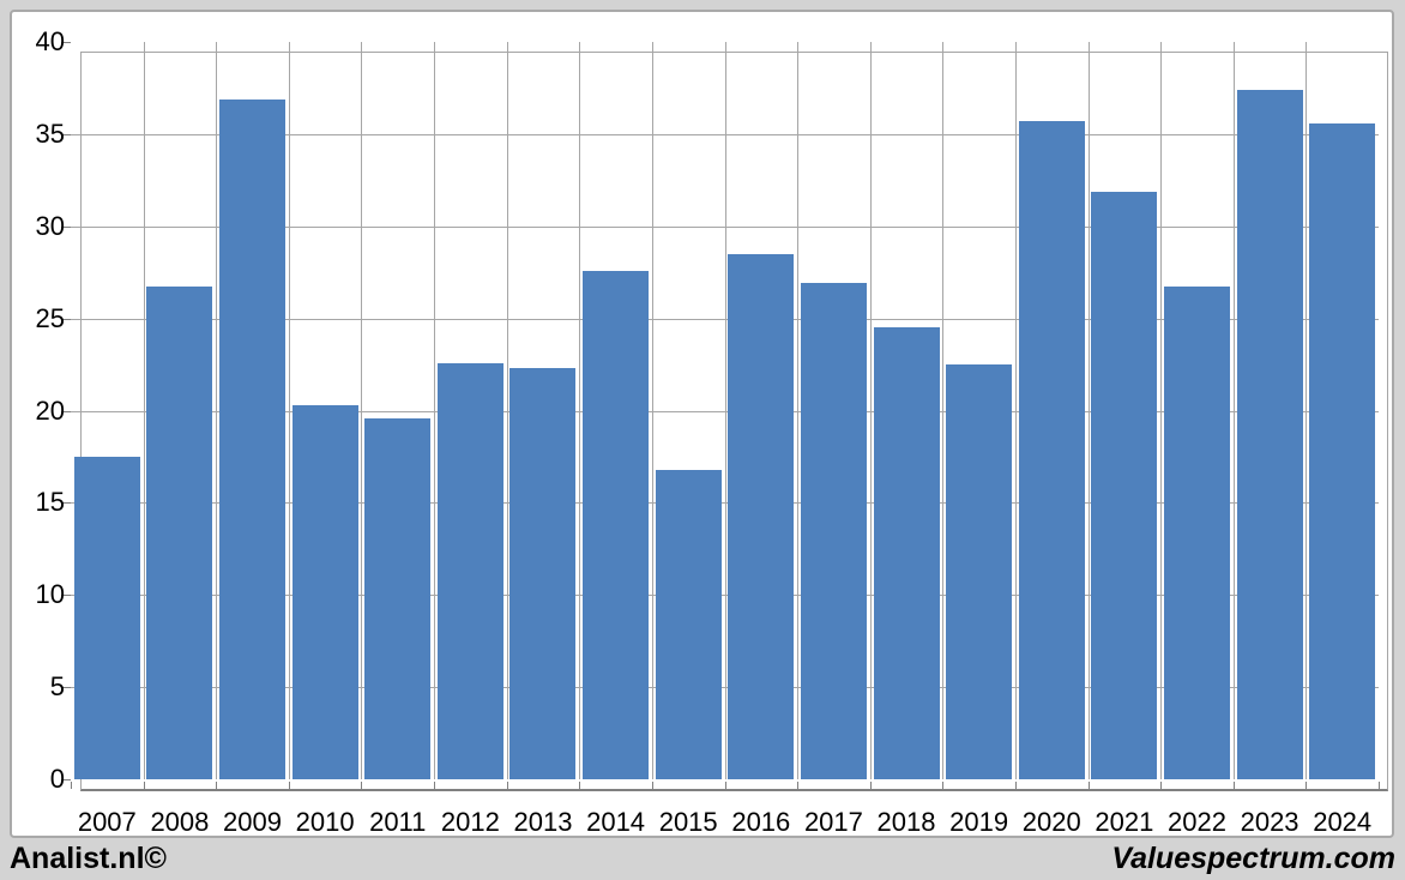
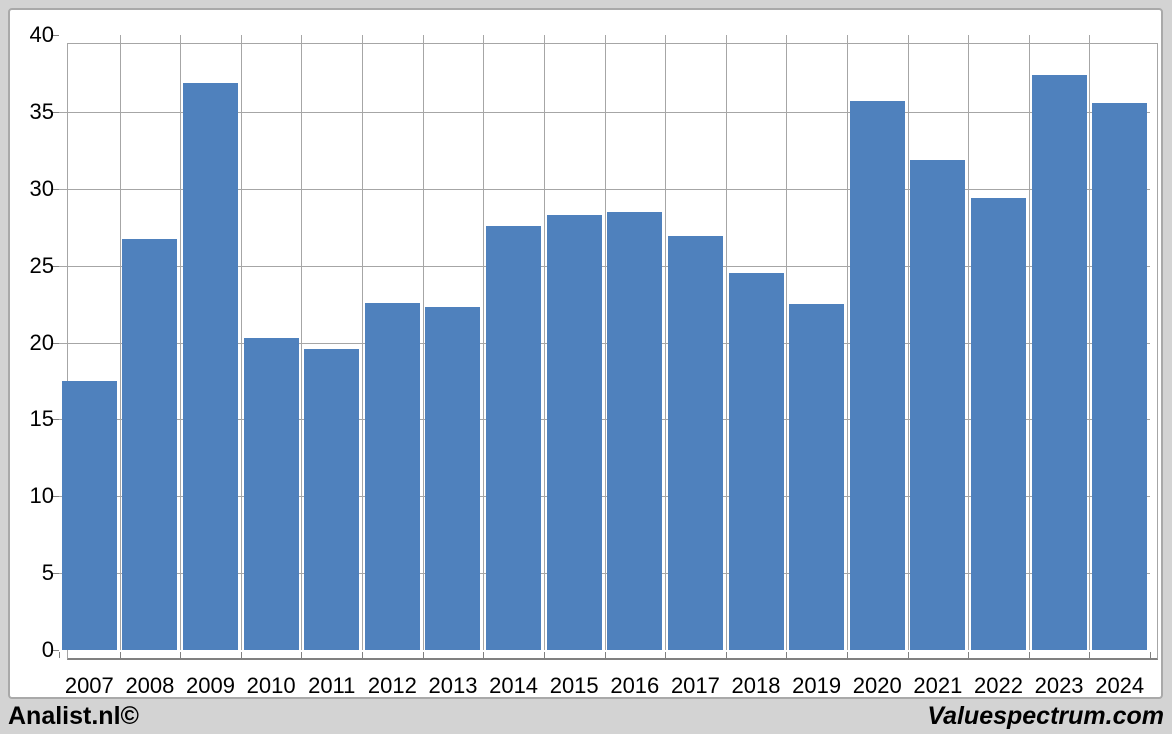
2015: 16.8 -> 28.3
2022: 26.7 -> 29.4
